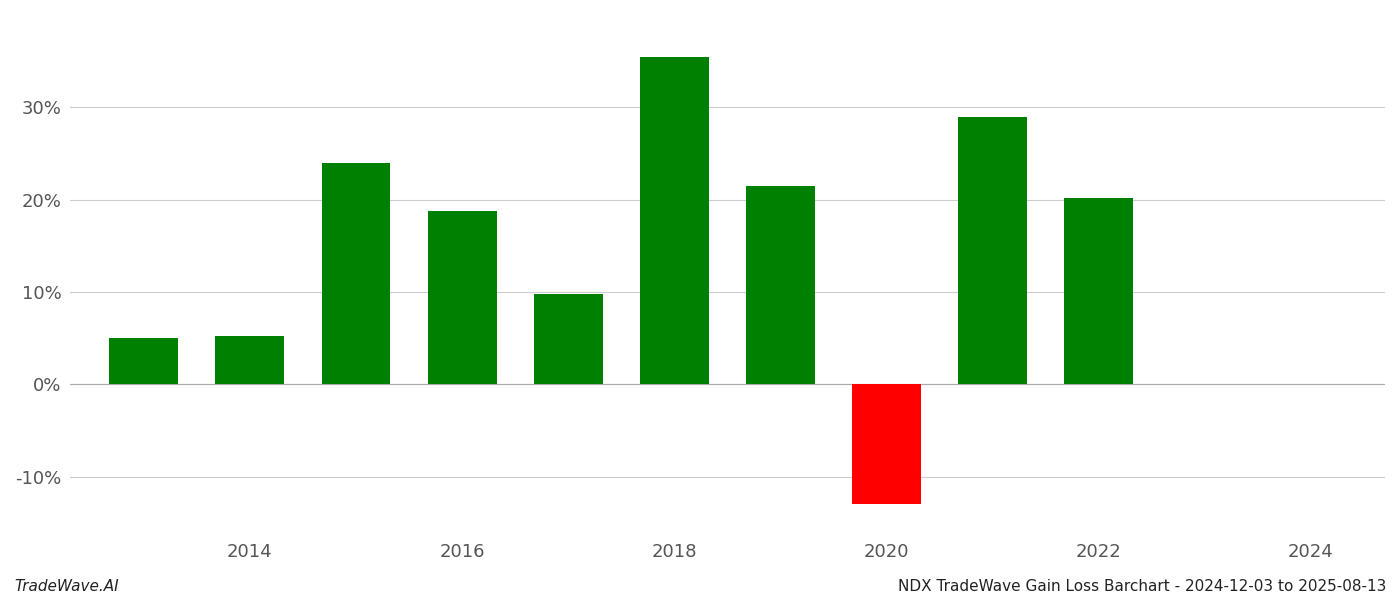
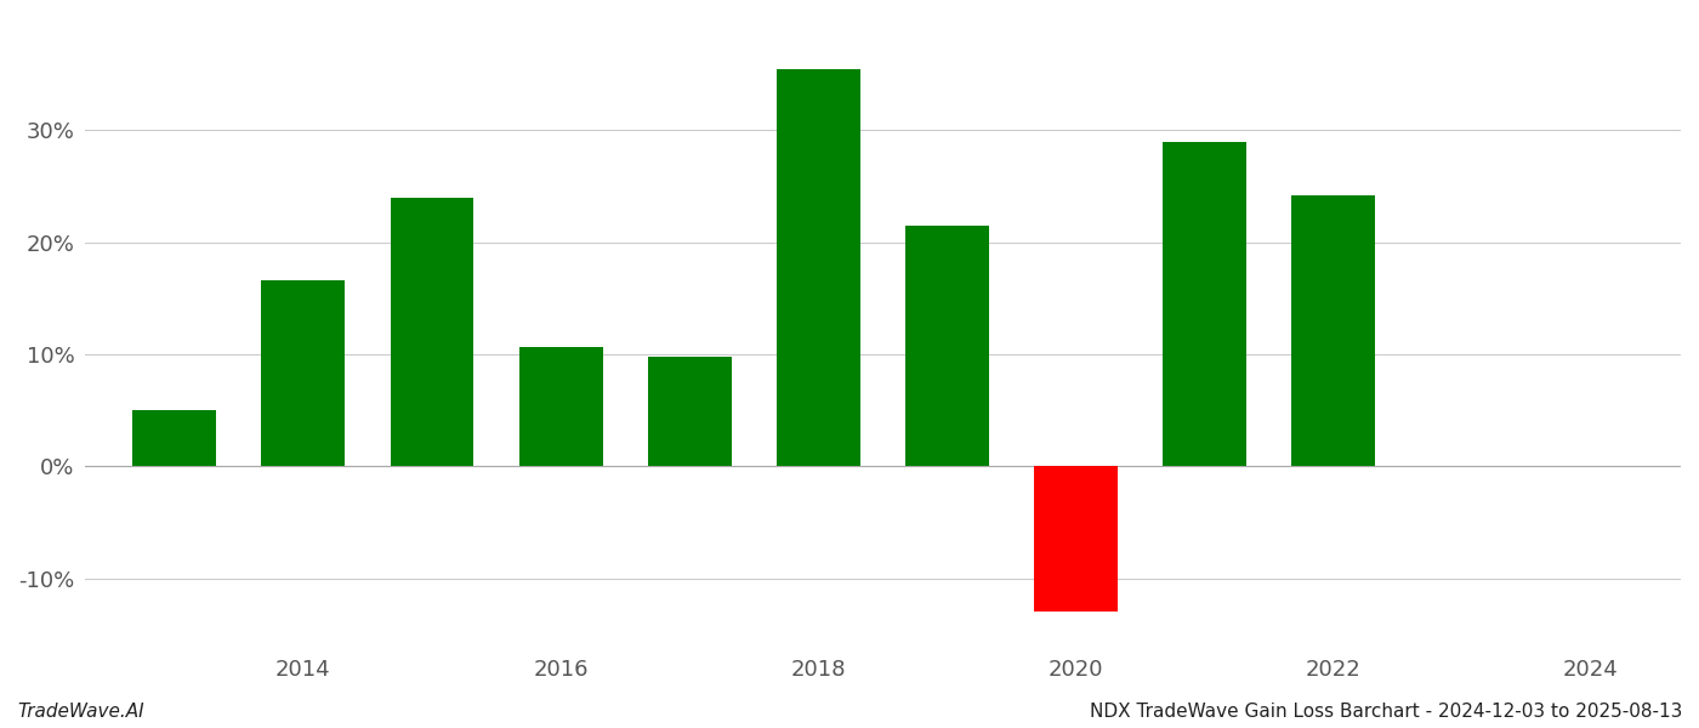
2014: 5.2% -> 16.6%
2016: 18.8% -> 10.6%
2022: 20.2% -> 24.2%
